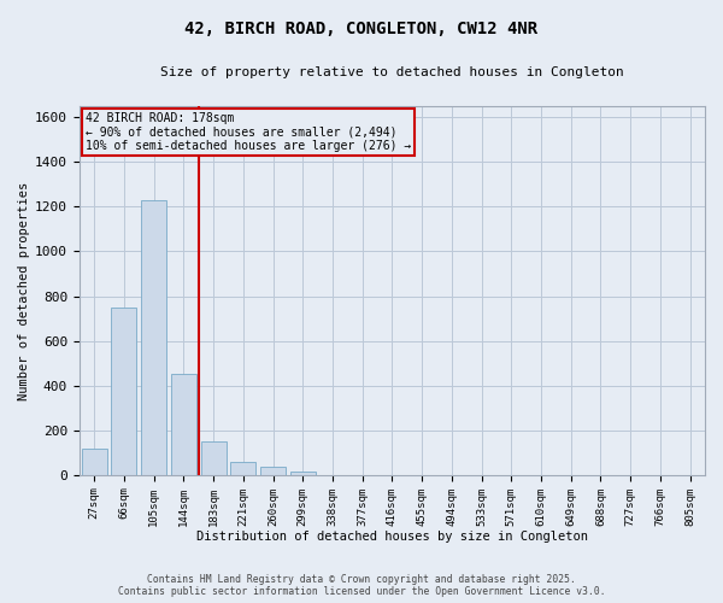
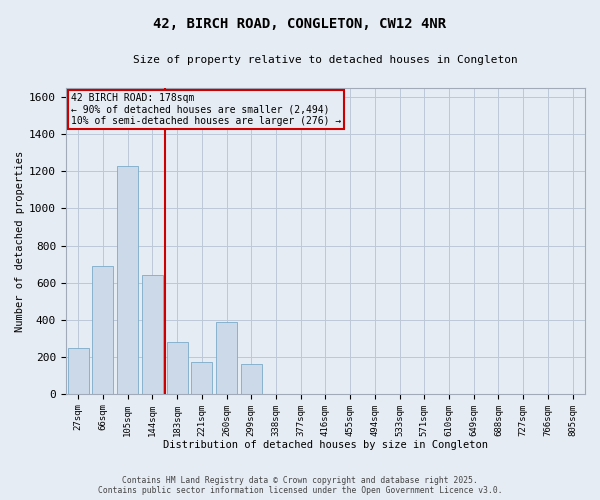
27sqm: 120 -> 250
66sqm: 750 -> 690
144sqm: 450 -> 640
183sqm: 150 -> 280
221sqm: 60 -> 170
260sqm: 40 -> 390
299sqm: 20 -> 160
